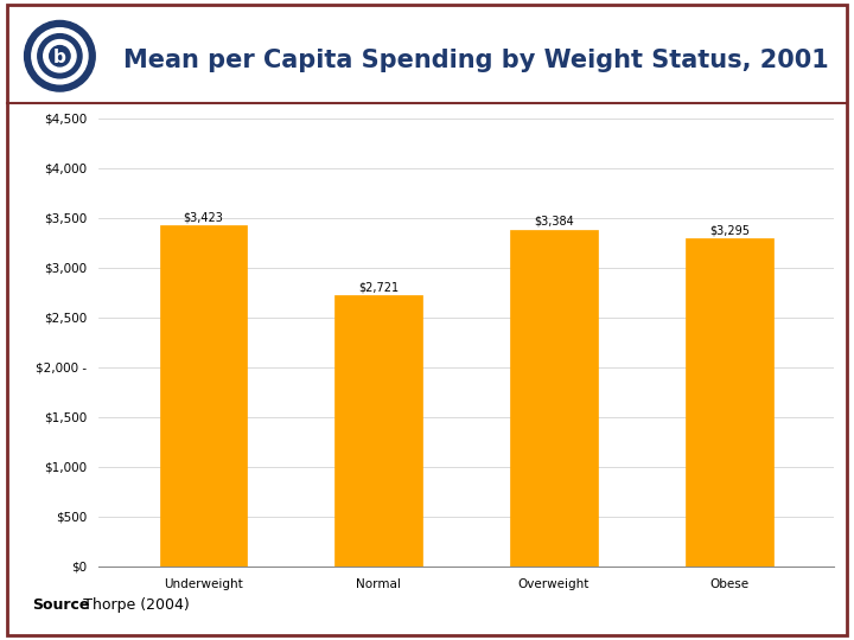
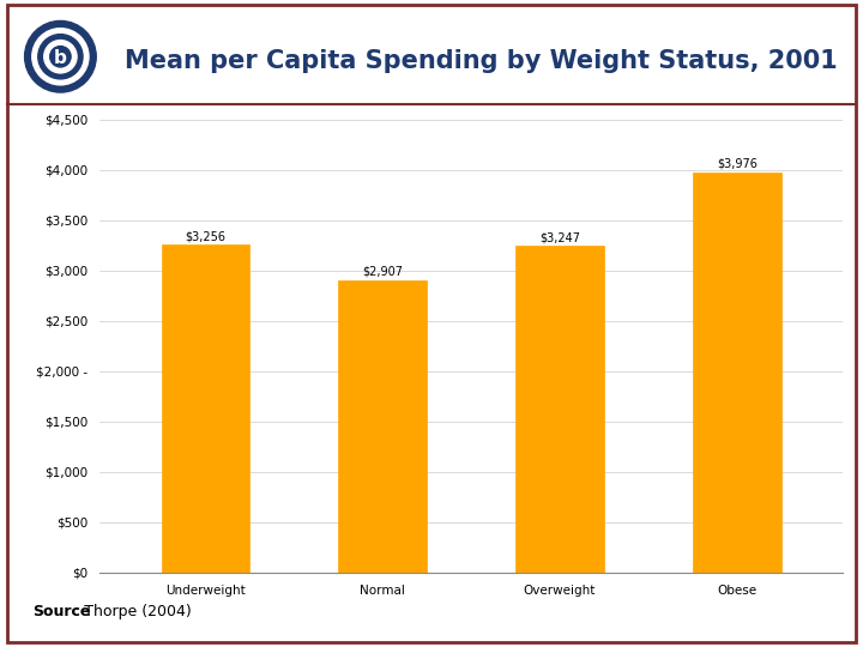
Underweight: $3,423 -> $3,256
Normal: $2,721 -> $2,907
Overweight: $3,384 -> $3,247
Obese: $3,295 -> $3,976
